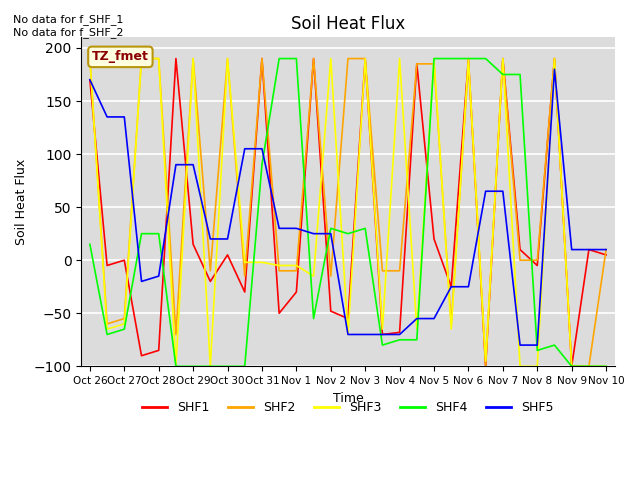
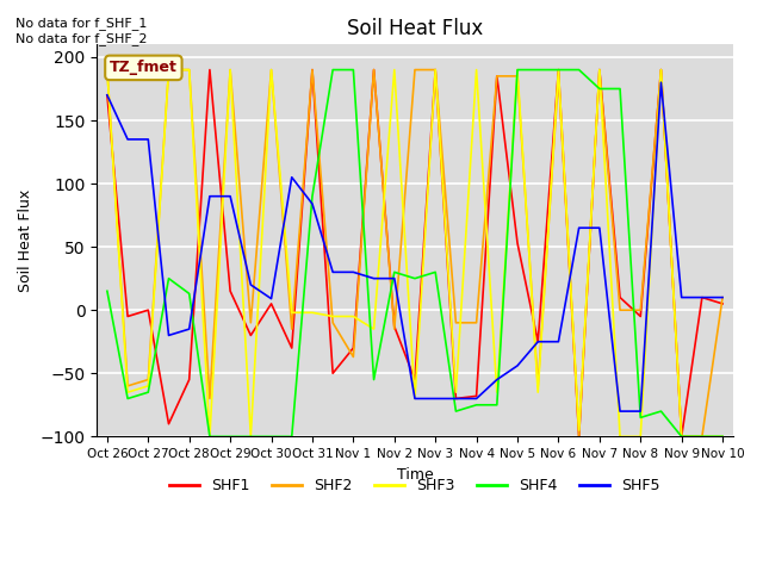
SHF1/Oct 28: -85 -> -55
SHF4/Oct 28: 25 -> 13
SHF5/Oct 30: 20 -> 9
SHF5/Oct 31: 105 -> 84
SHF2/Nov 1: -10 -> -37
SHF1/Nov 2: -48 -> -13
SHF1/Nov 5: 20 -> 53
SHF5/Nov 5: -55 -> -44
